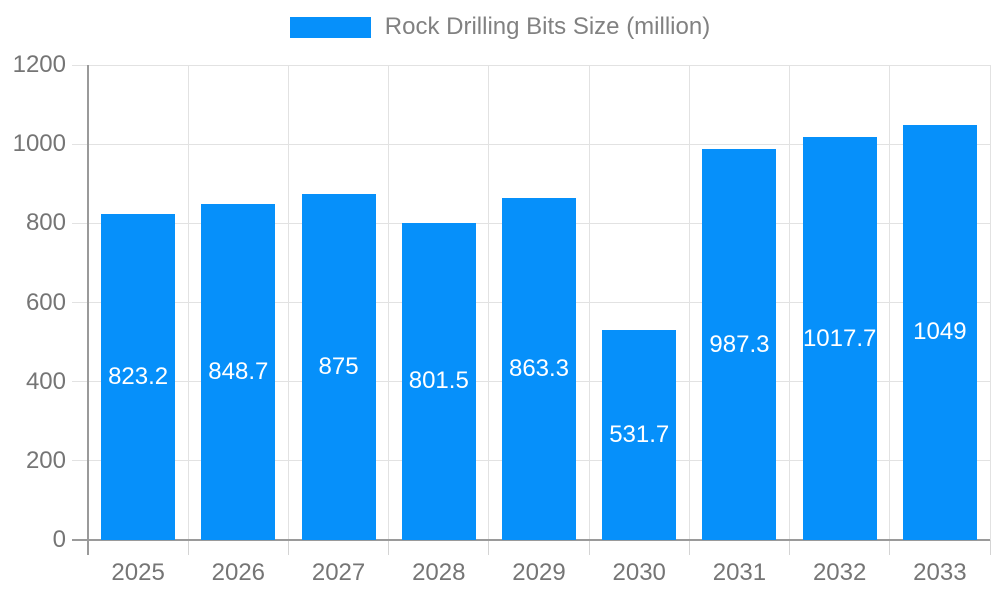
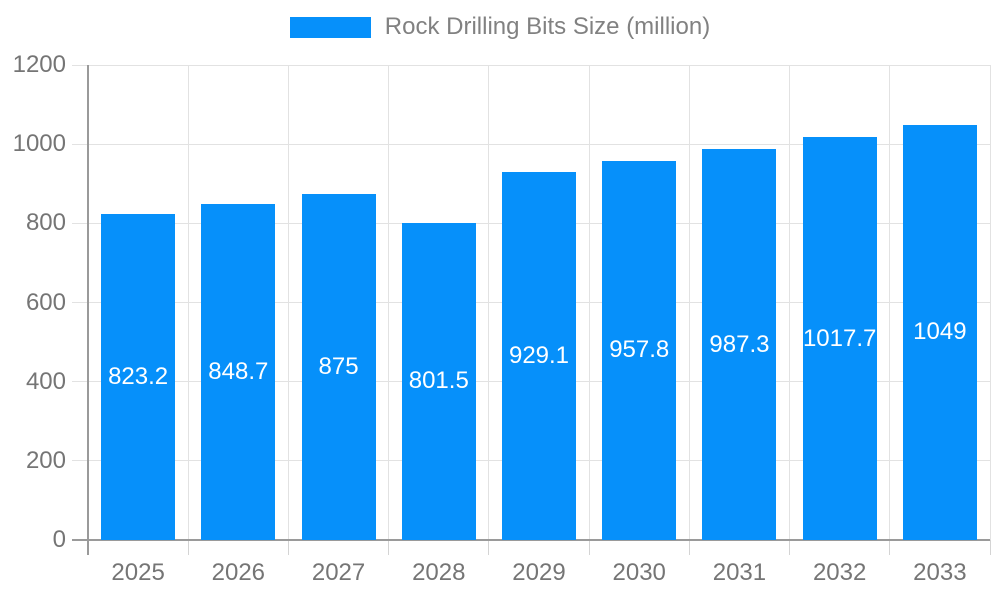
2029: 863.3 -> 929.1
2030: 531.7 -> 957.8
